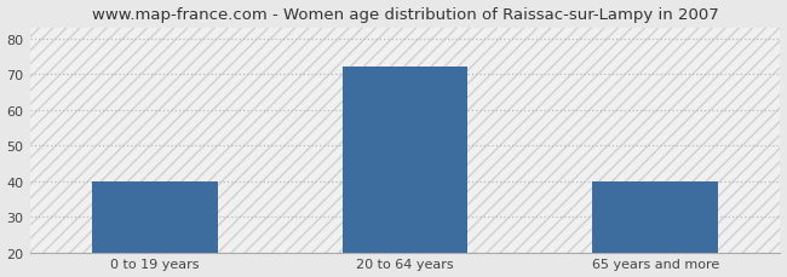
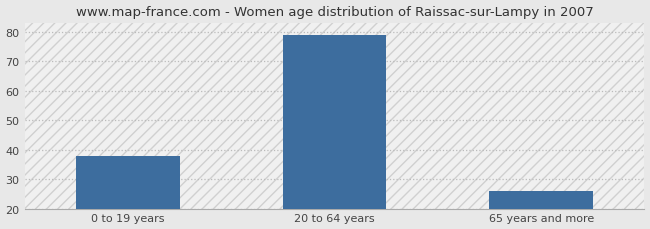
0 to 19 years: 40 -> 38
20 to 64 years: 72 -> 79
65 years and more: 40 -> 26
